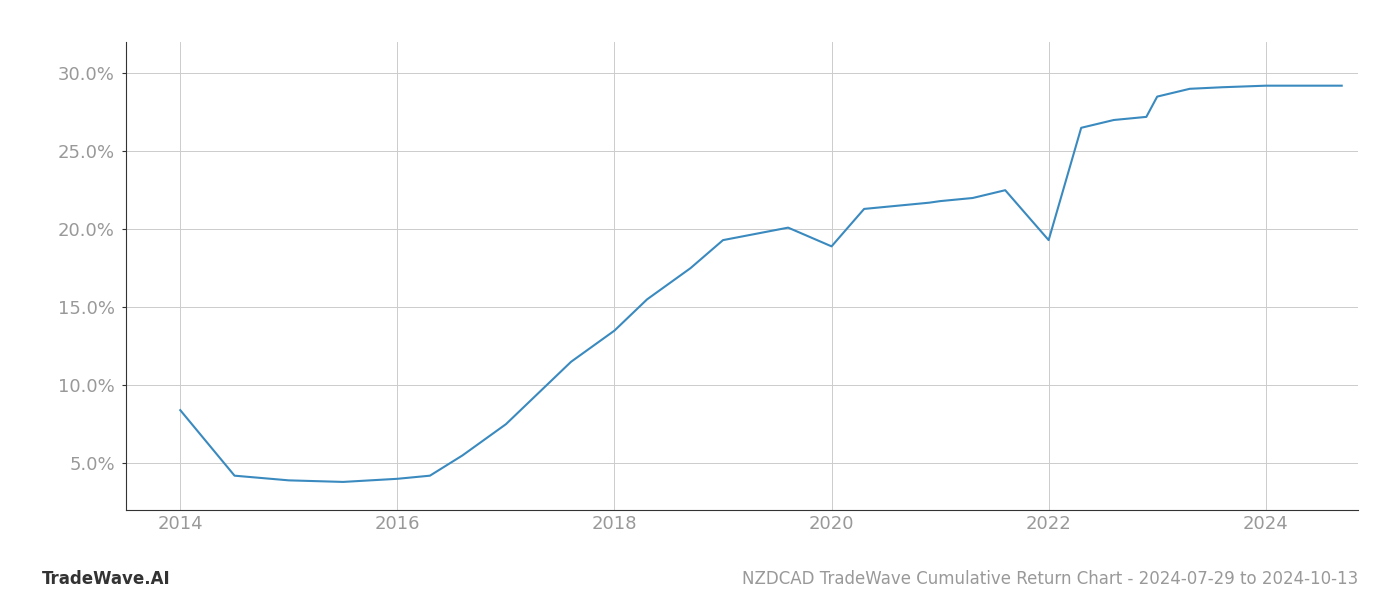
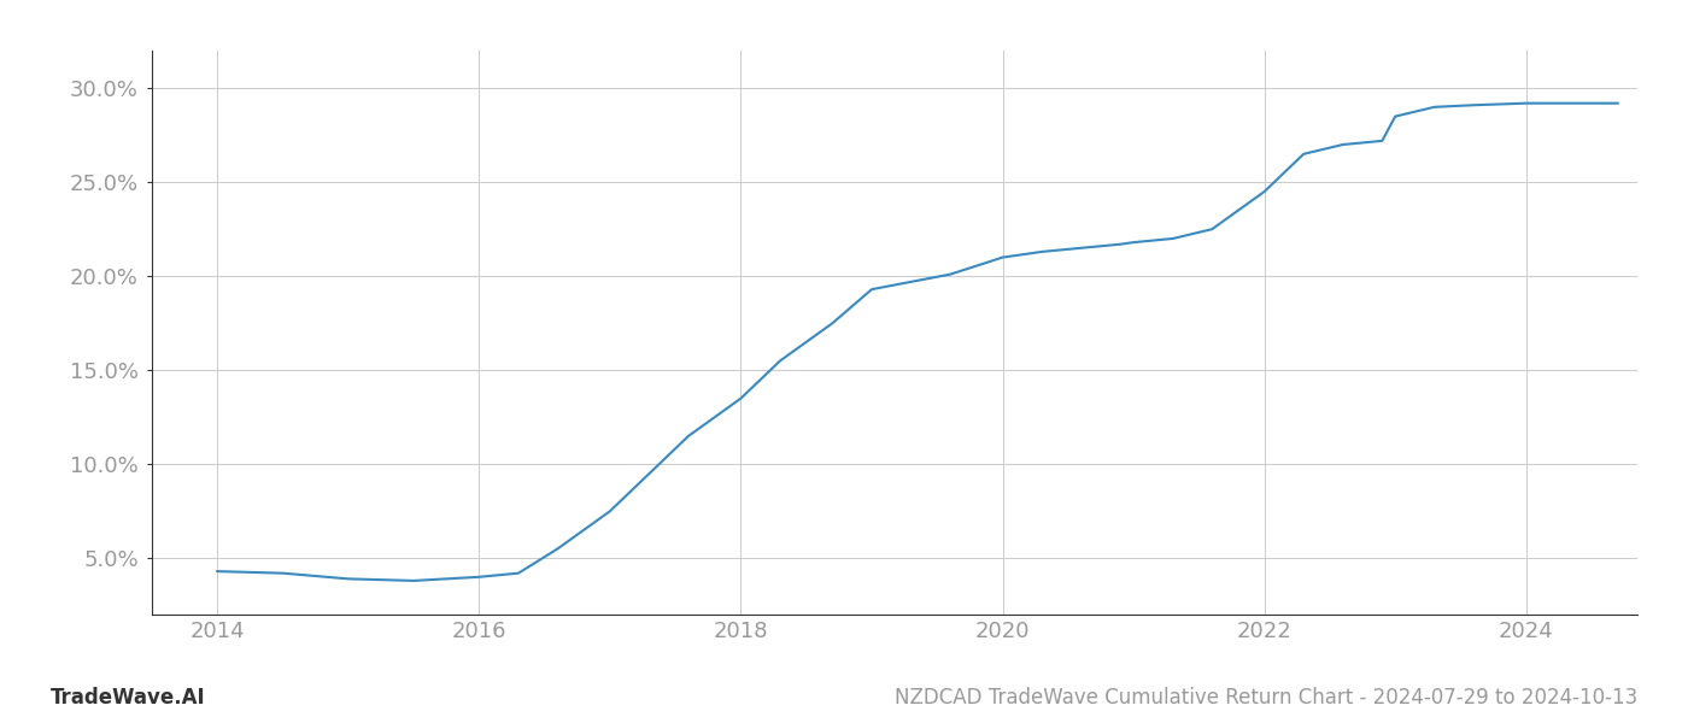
2014: 8.4% -> 4.3%
2020: 18.9% -> 21.0%
2022: 19.3% -> 24.5%
